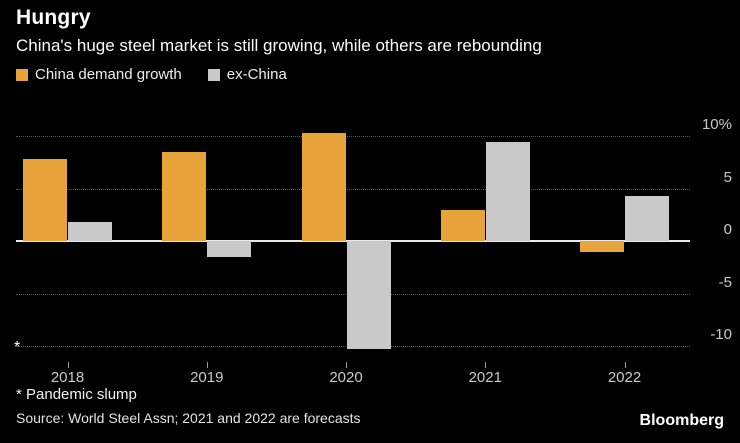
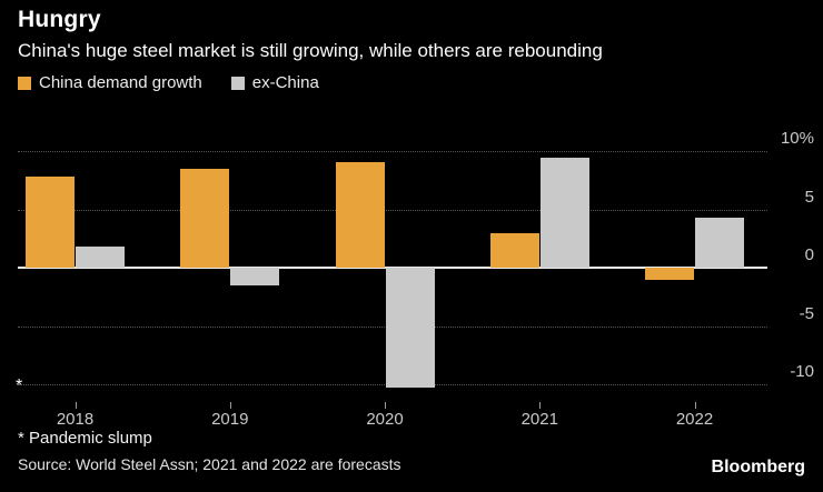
China demand growth/2020: 10.3% -> 9.1%
